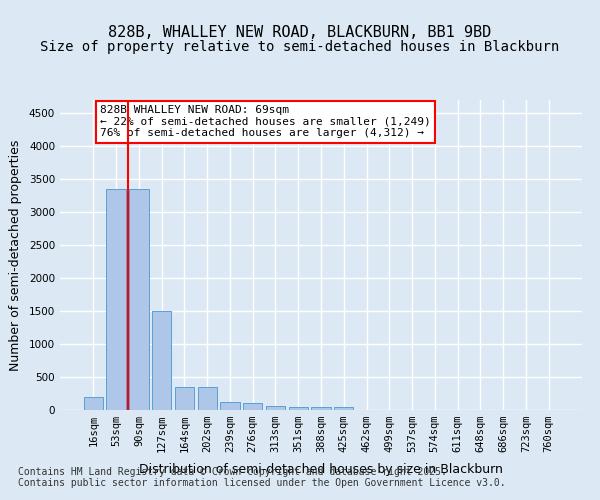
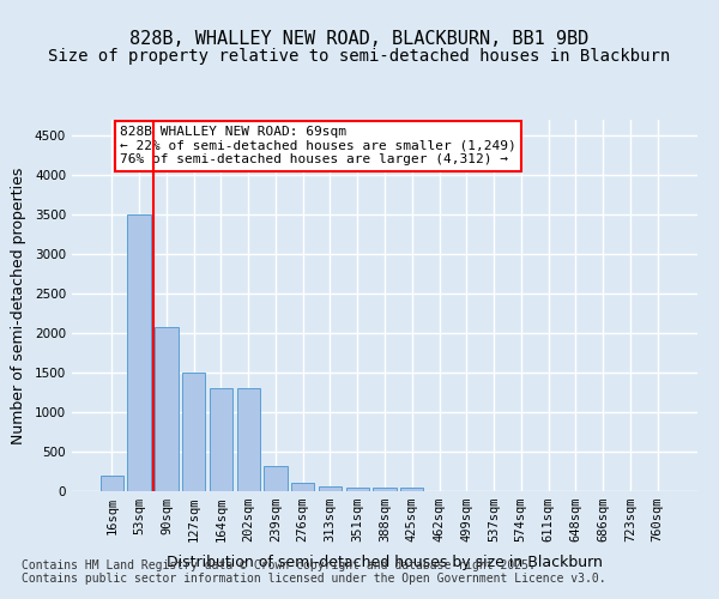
53sqm: 3350 -> 3500
90sqm: 3350 -> 2080
164sqm: 350 -> 1300
202sqm: 350 -> 1300
239sqm: 120 -> 320
